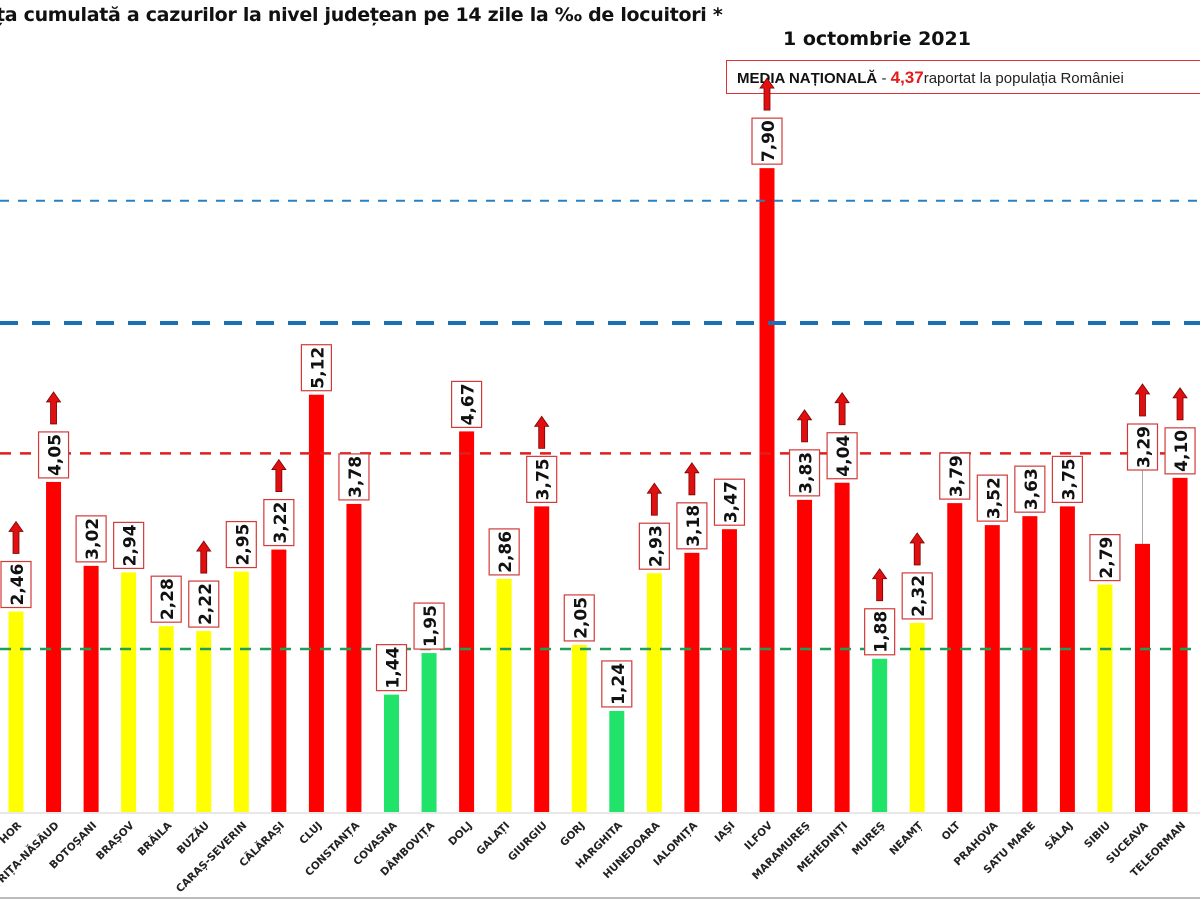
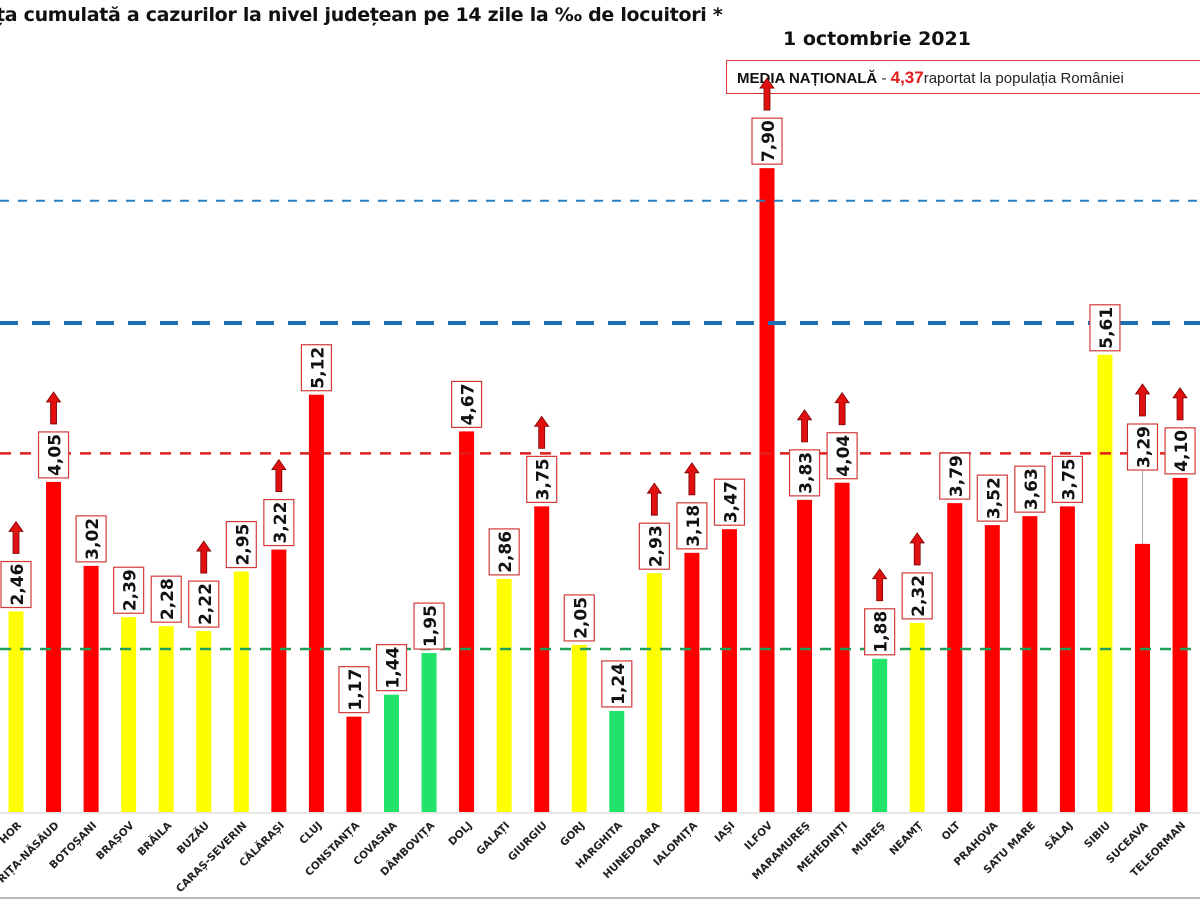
BRAȘOV: 2,94 -> 2,39
CONSTANȚA: 3,78 -> 1,17
SIBIU: 2,79 -> 5,61
